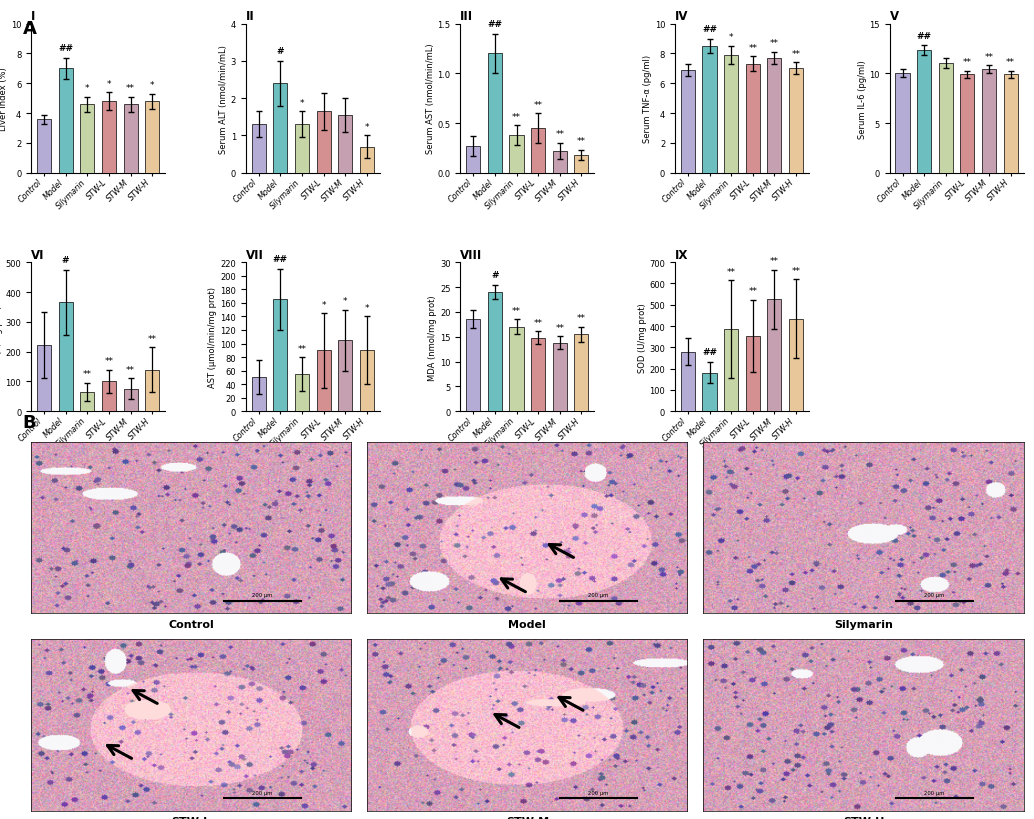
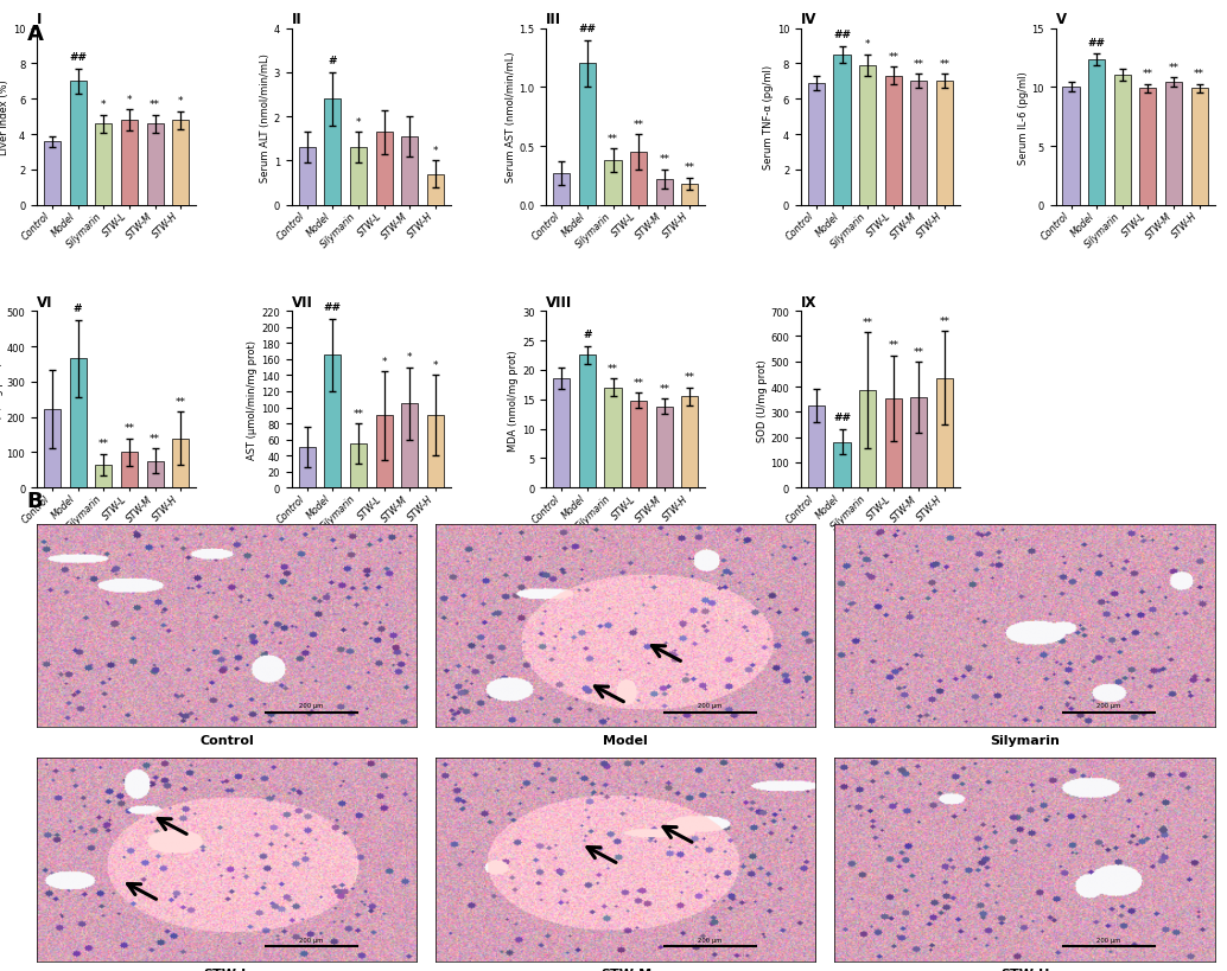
IV/STW-M: 7.7 -> 7.0
VIII/Model: 24.0 -> 22.5
IX/Control: 280 -> 325
IX/STW-M: 525 -> 358
